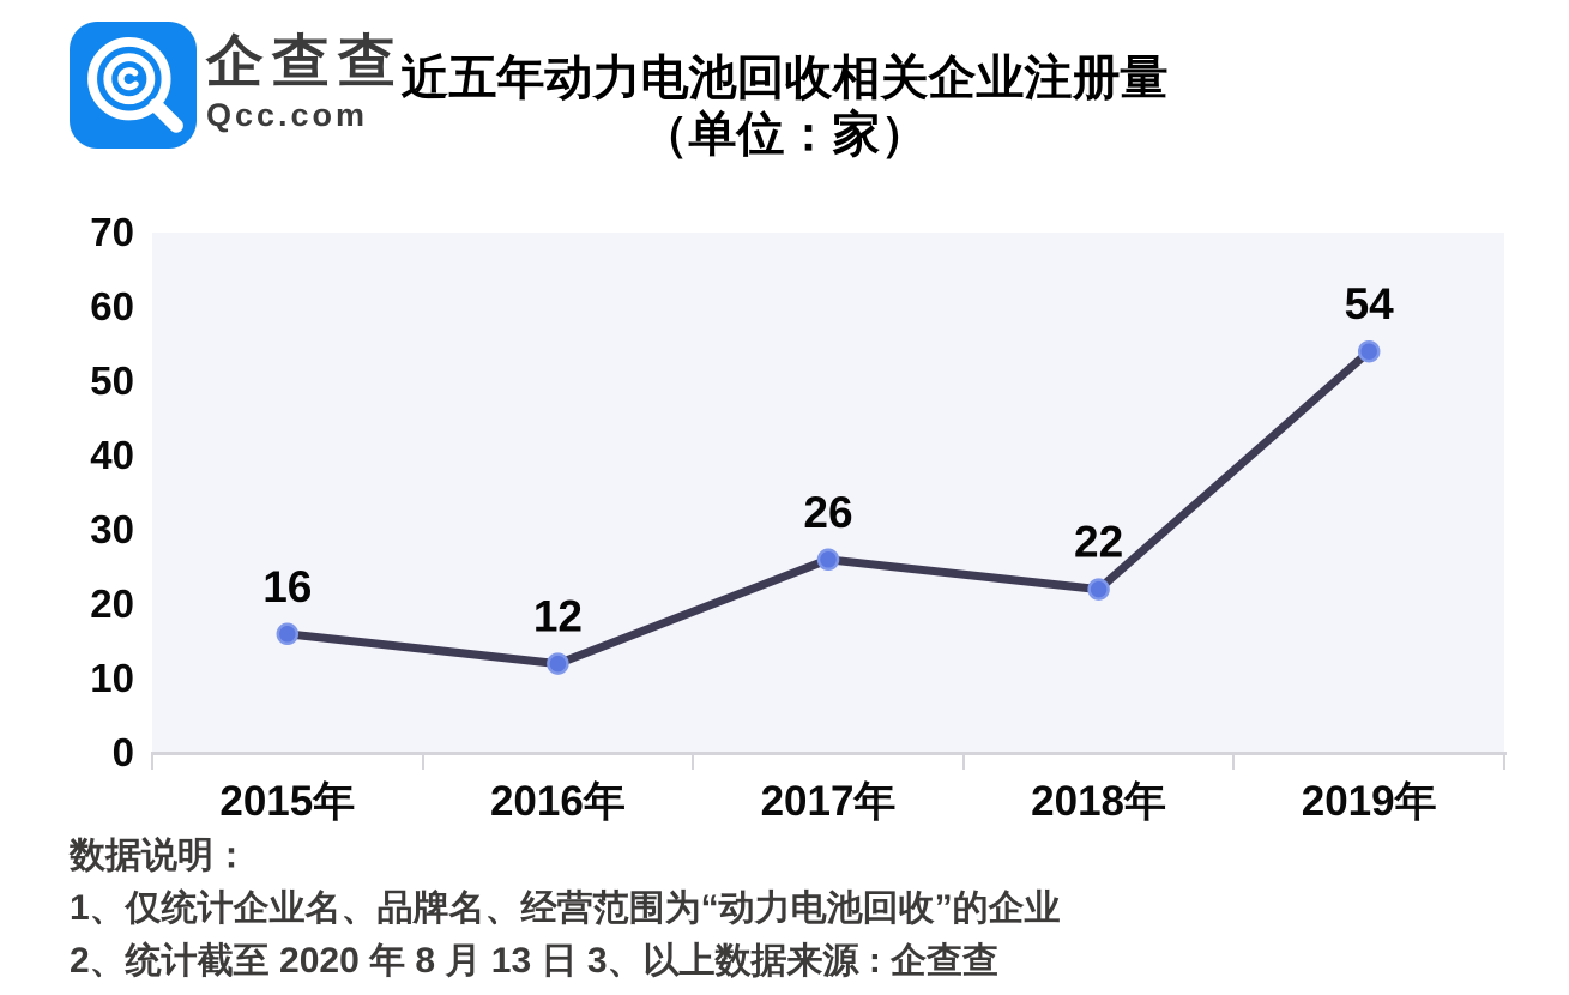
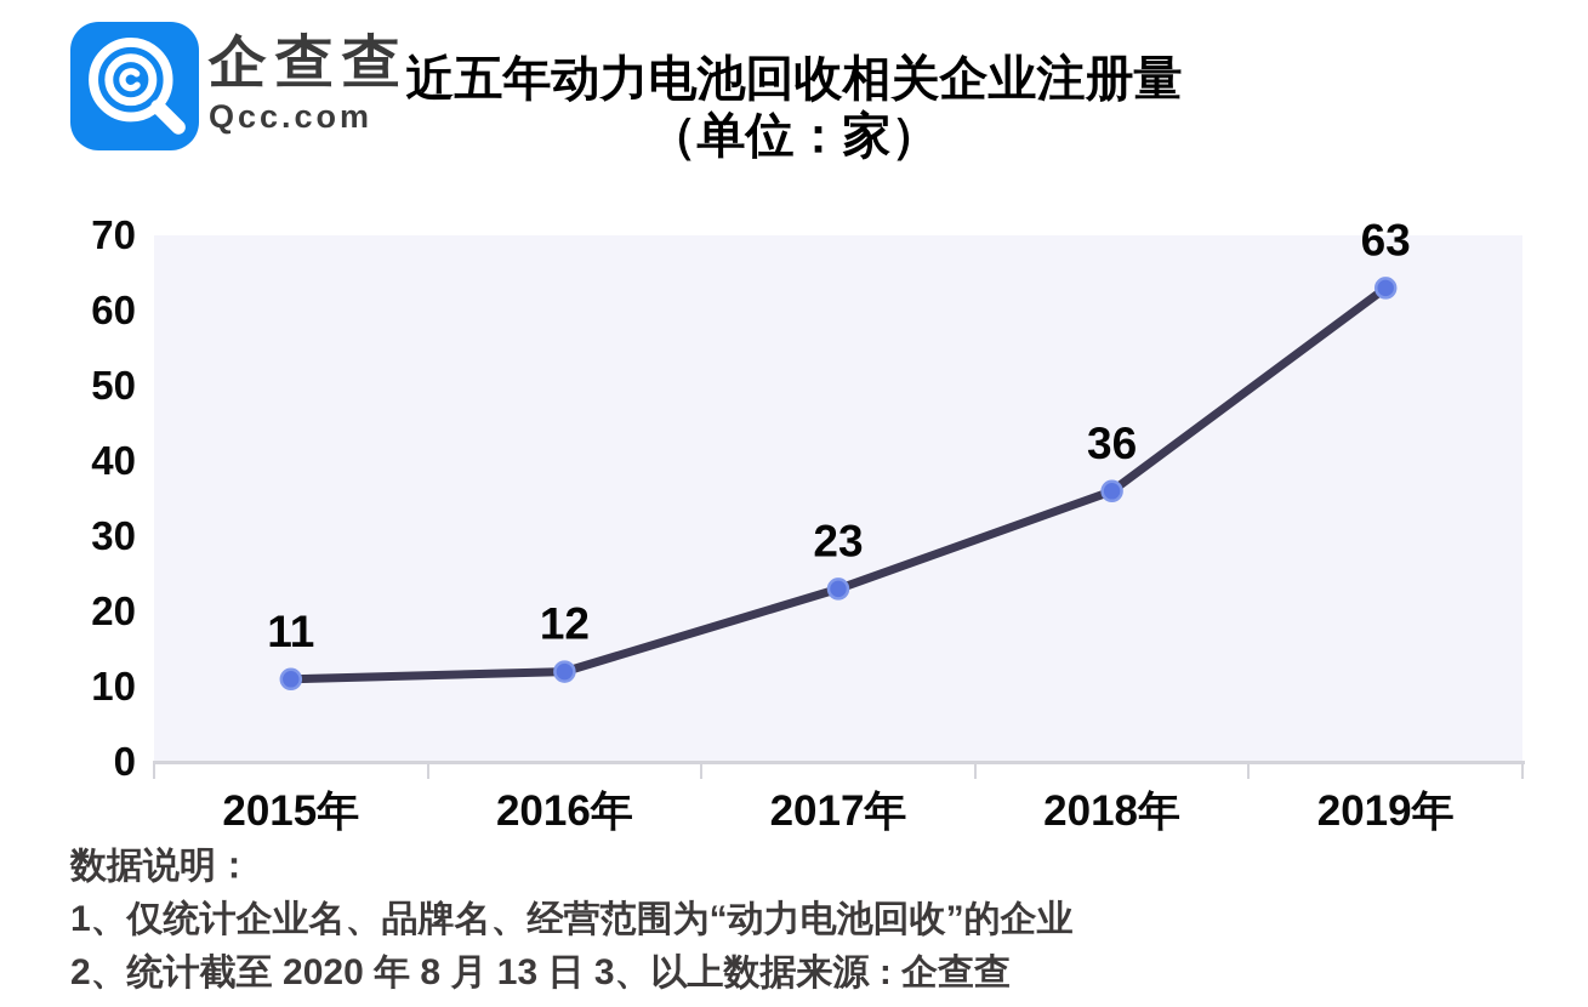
2015年: 16 -> 11
2017年: 26 -> 23
2018年: 22 -> 36
2019年: 54 -> 63
